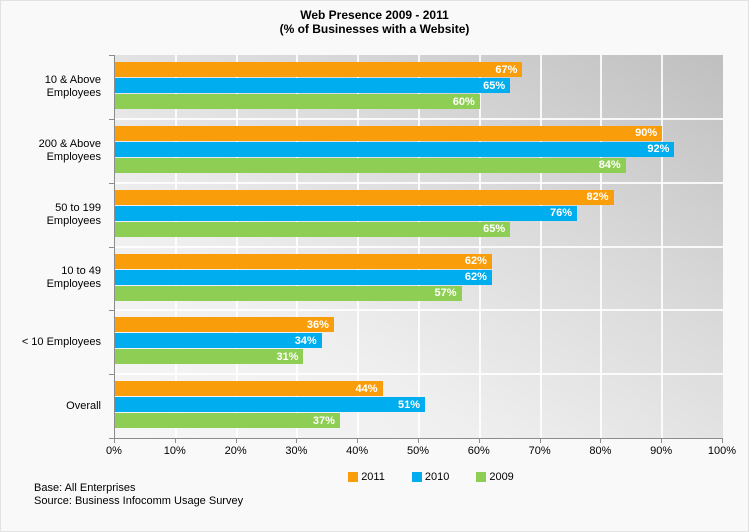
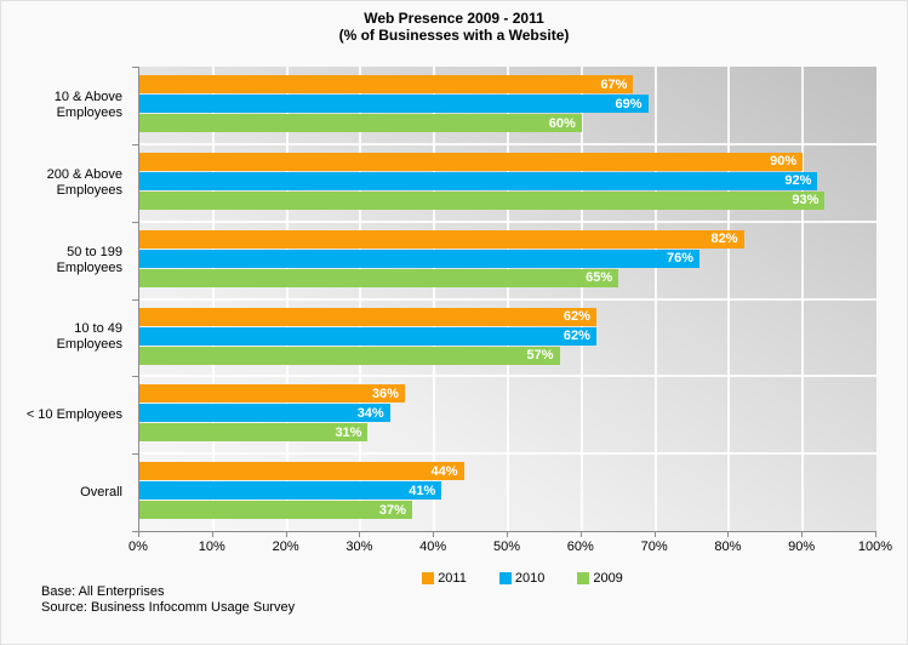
2010/10 & Above Employees: 65% -> 69%
2009/200 & Above Employees: 84% -> 93%
2010/Overall: 51% -> 41%
